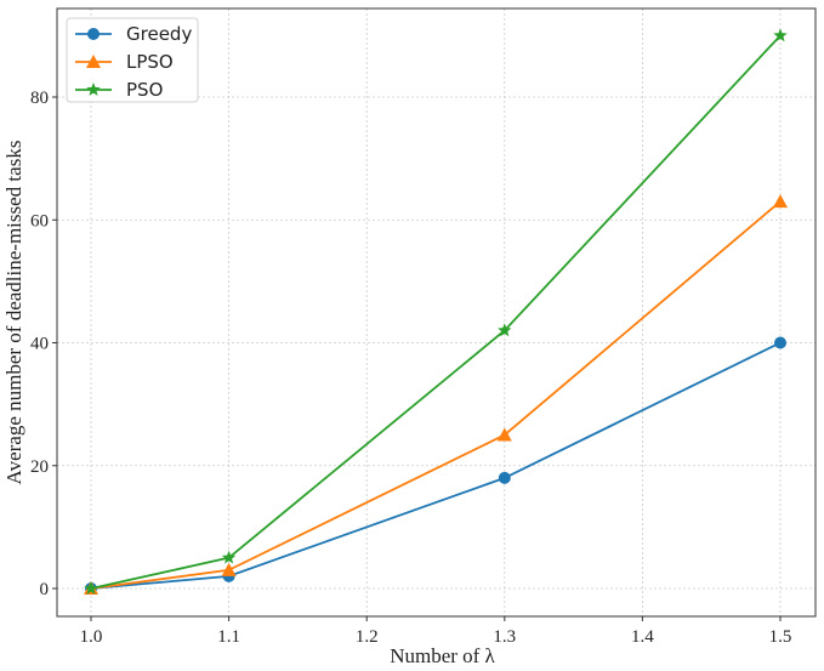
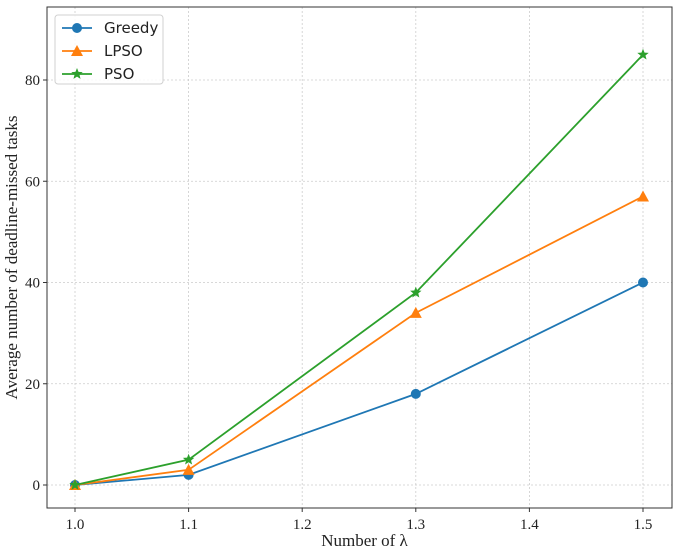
LPSO/1.3: 25 -> 34
PSO/1.3: 42 -> 38
LPSO/1.5: 63 -> 57
PSO/1.5: 90 -> 85
